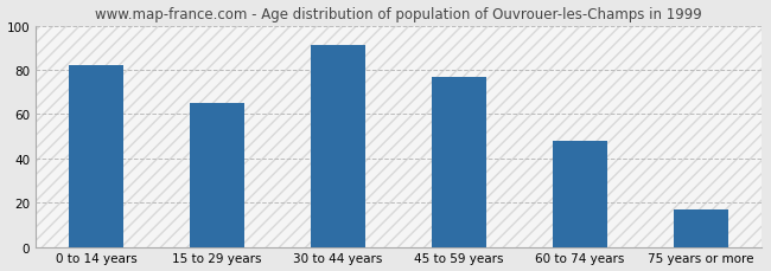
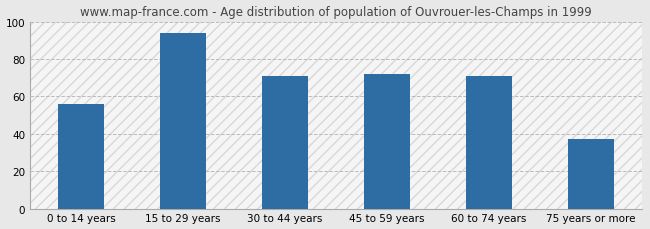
0 to 14 years: 82 -> 56
15 to 29 years: 65 -> 94
30 to 44 years: 91 -> 71
45 to 59 years: 77 -> 72
60 to 74 years: 48 -> 71
75 years or more: 17 -> 37
